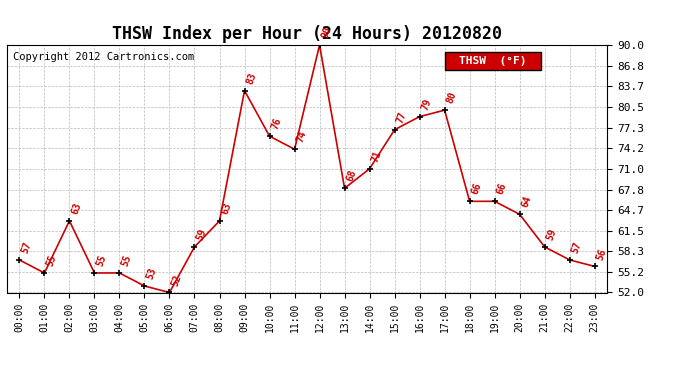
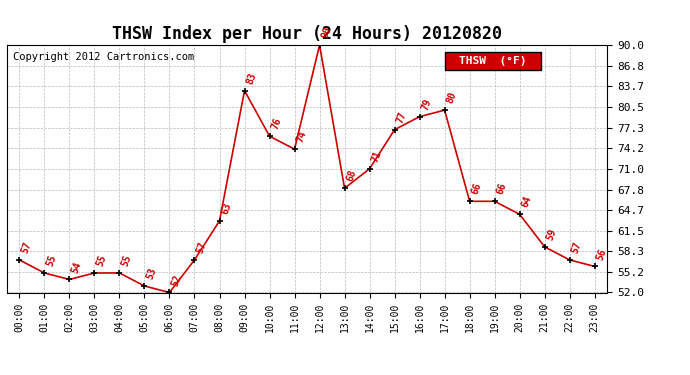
02:00: 63 -> 54
07:00: 59 -> 57
